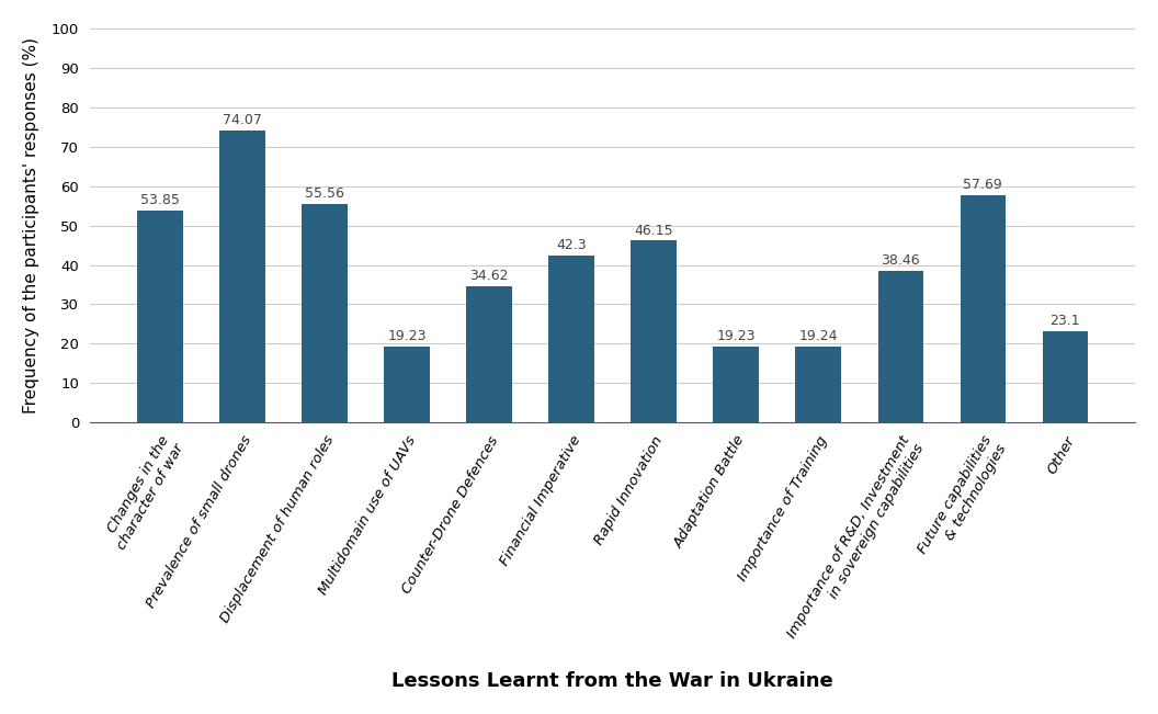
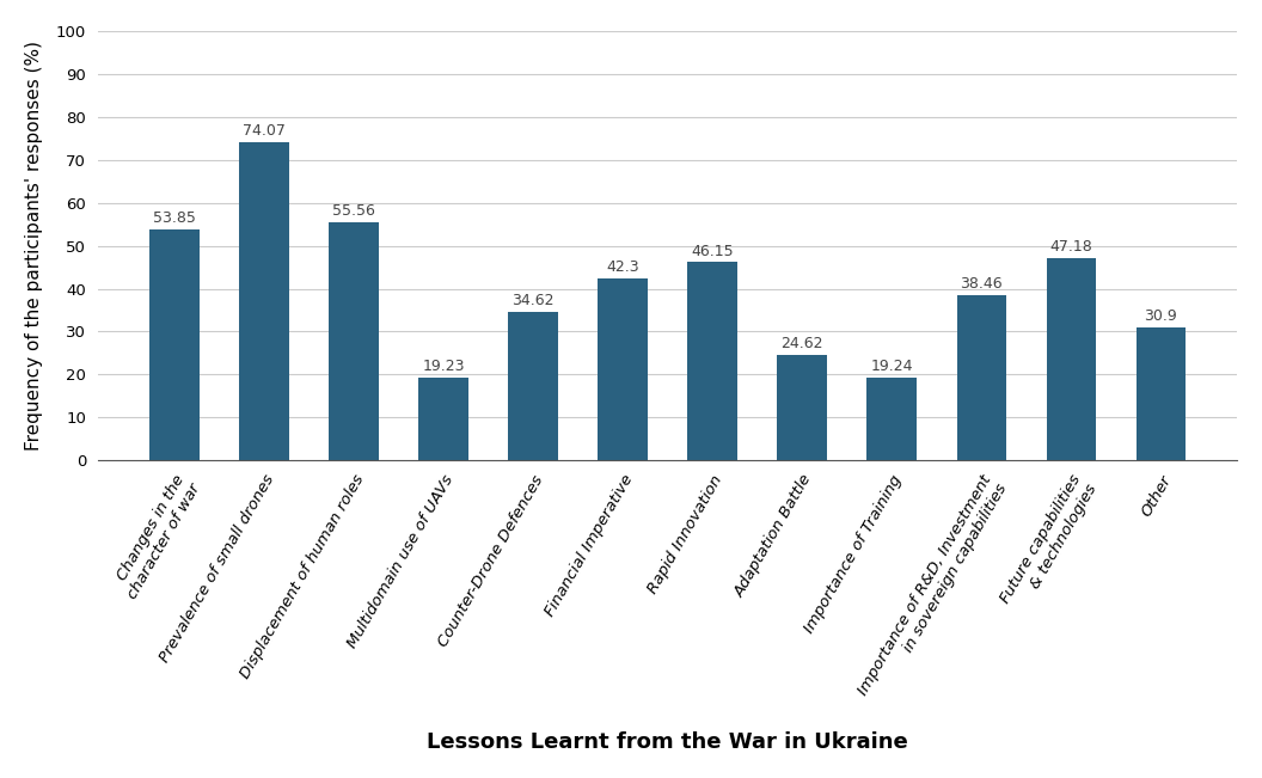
Adaptation Battle: 19.23 -> 24.62
Future capabilities & technologies: 57.69 -> 47.18
Other: 23.1 -> 30.9
